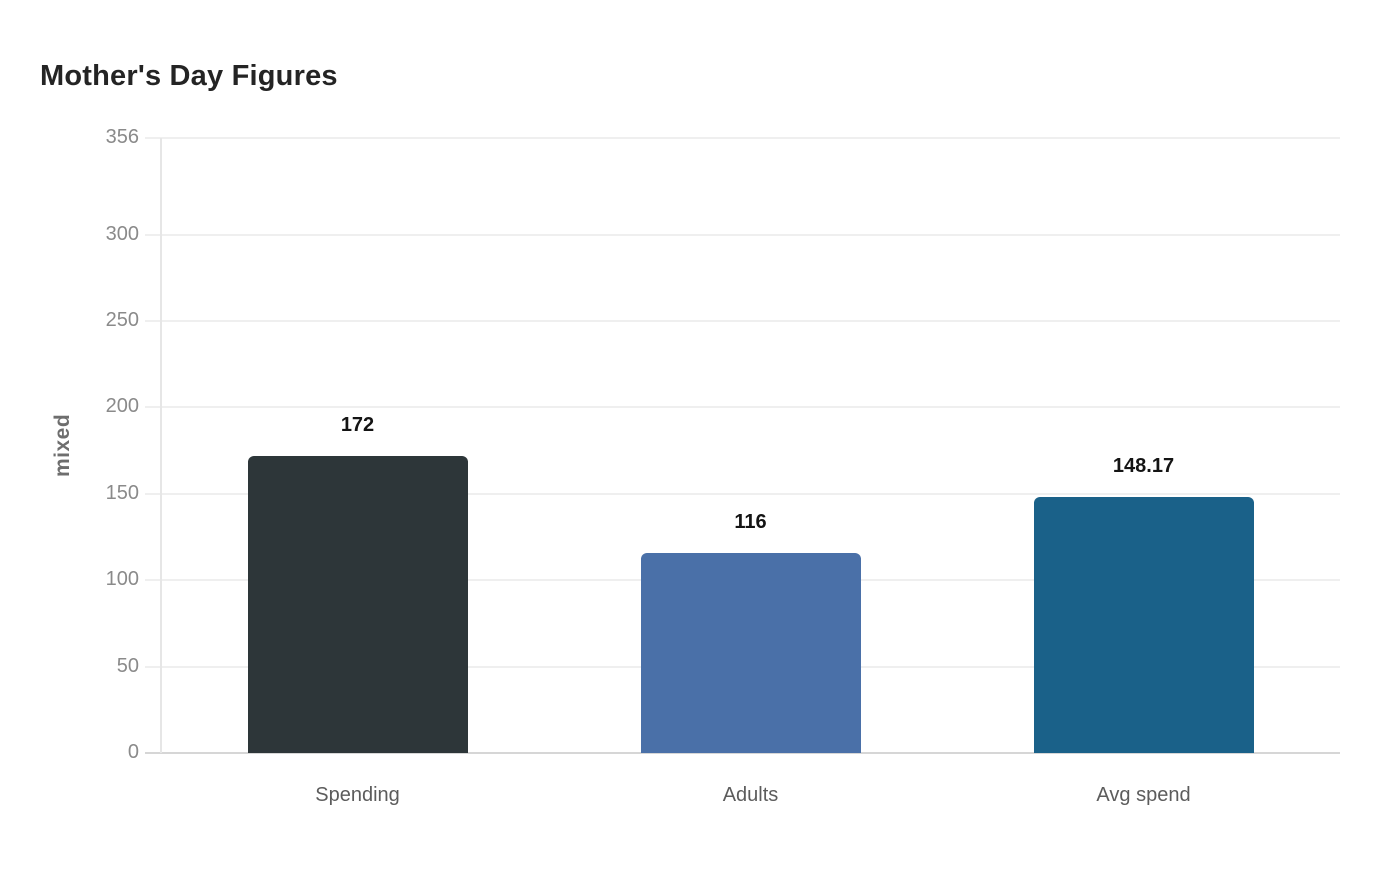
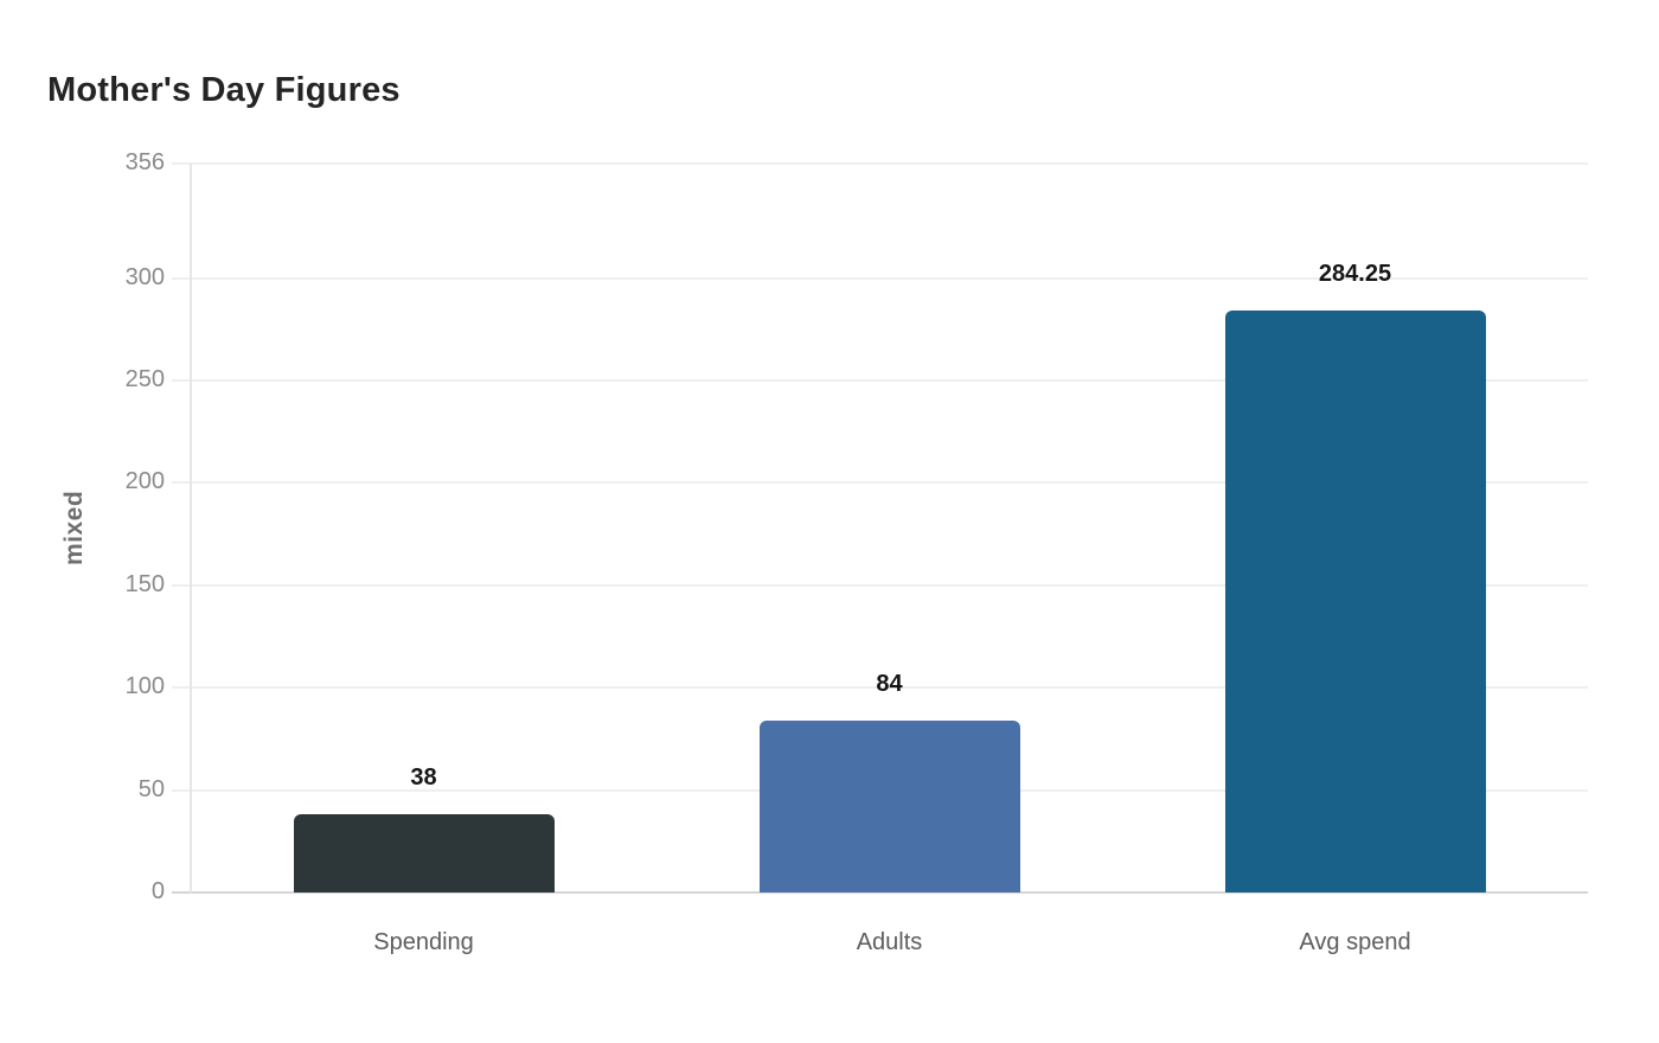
Spending: 172 -> 38
Adults: 116 -> 84
Avg spend: 148.17 -> 284.25
